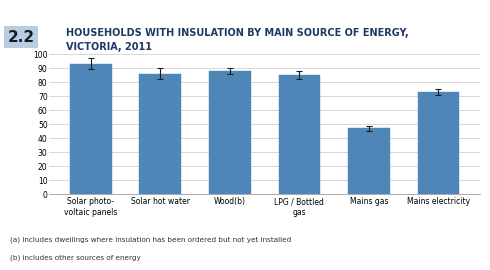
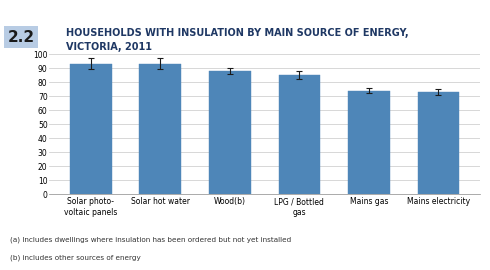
Solar hot water: 86 -> 93
Mains gas: 47 -> 74
